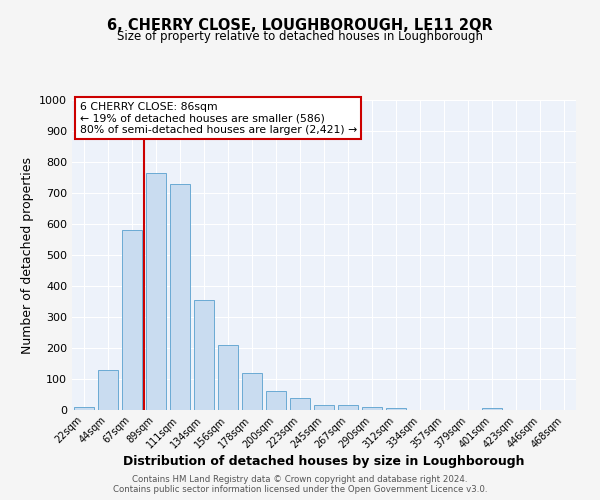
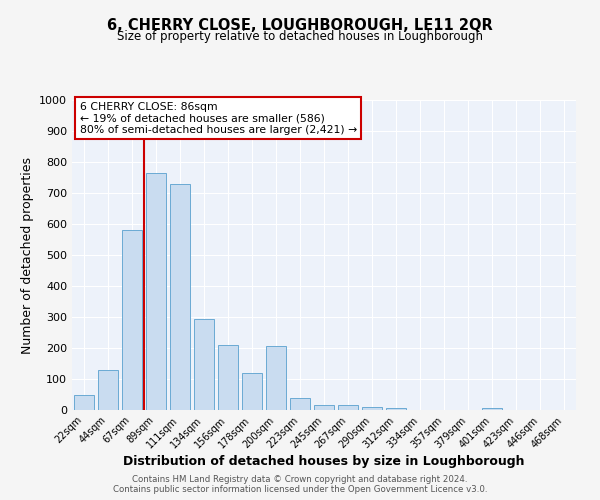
22sqm: 10 -> 50
134sqm: 355 -> 295
200sqm: 62 -> 205
